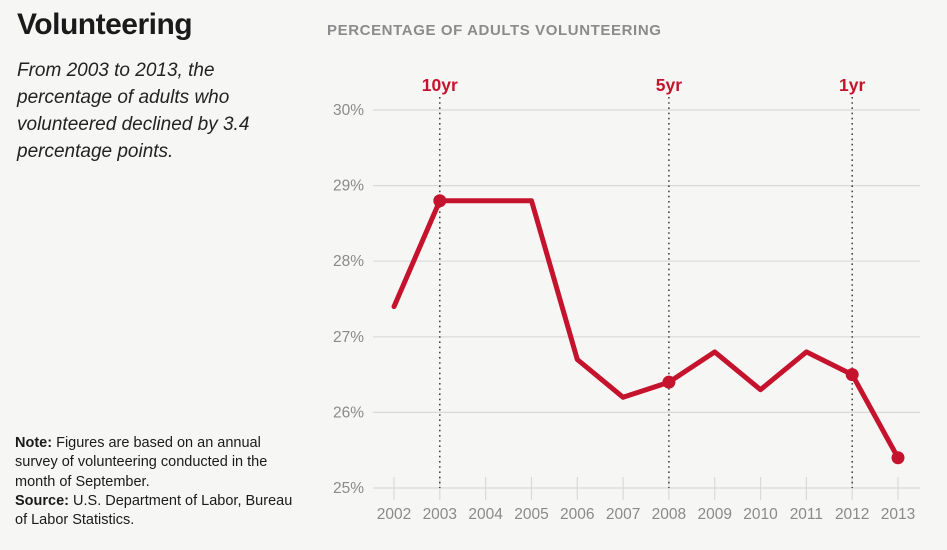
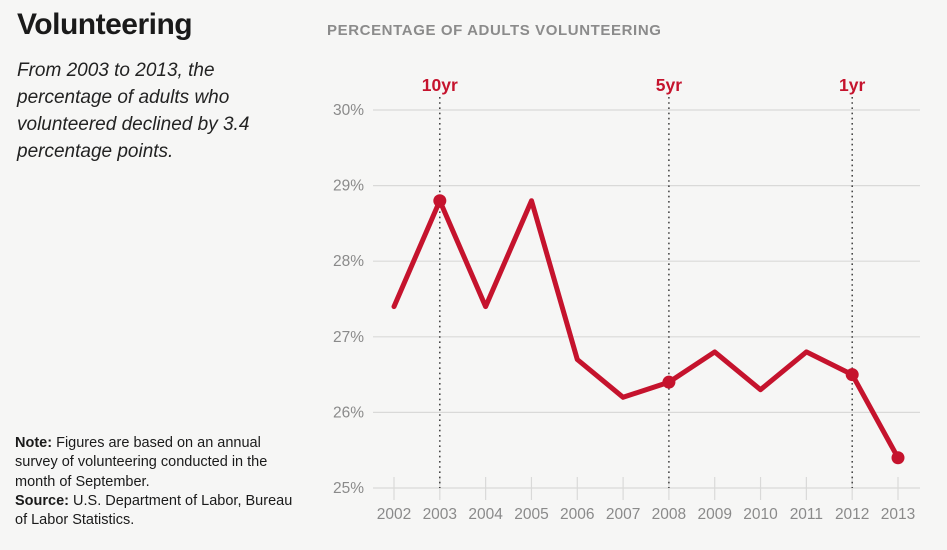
2004: 28.8% -> 27.4%
